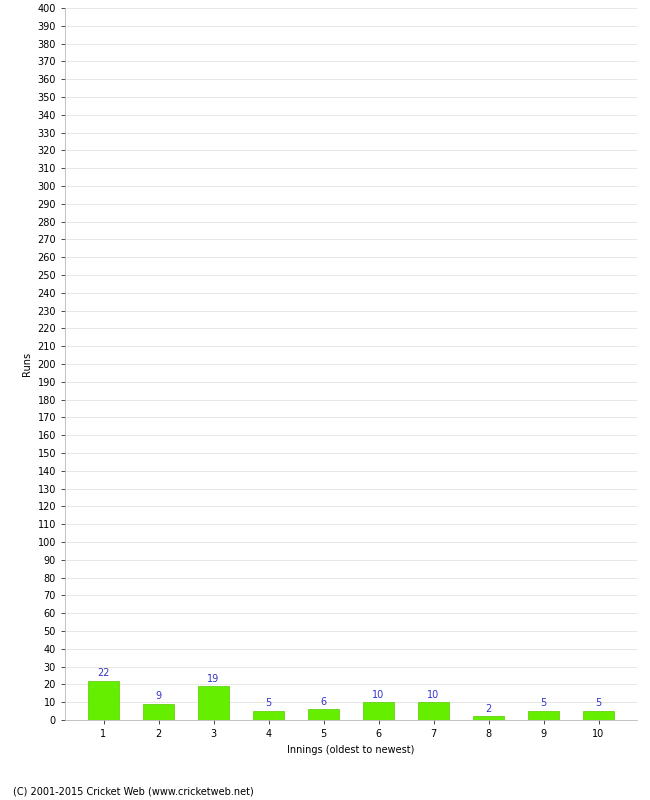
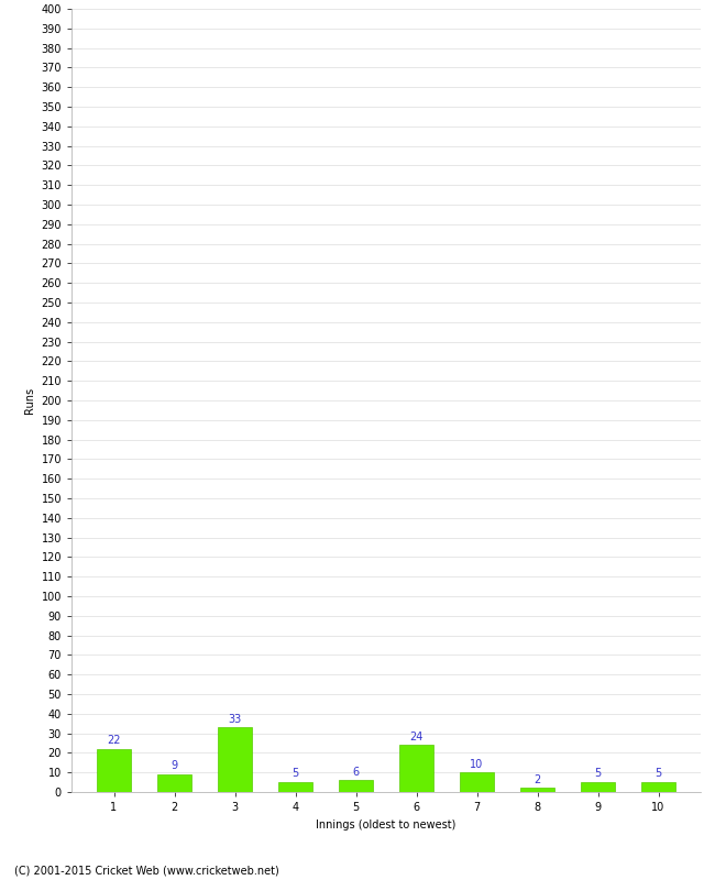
3: 19 -> 33
6: 10 -> 24
